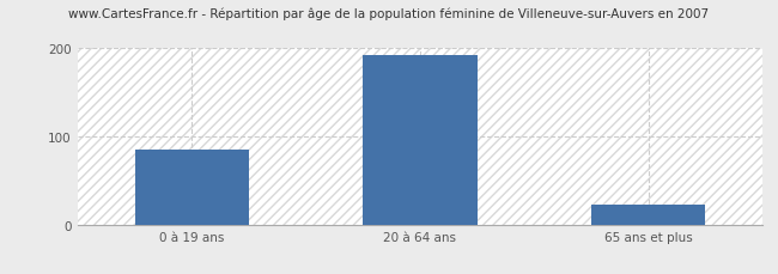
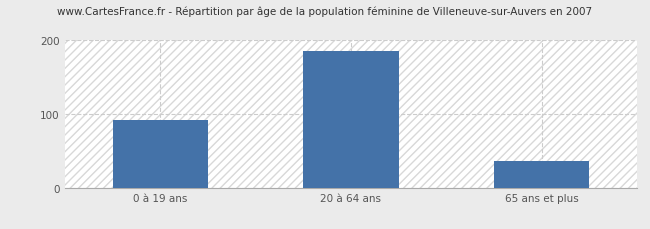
0 à 19 ans: 85 -> 92
20 à 64 ans: 193 -> 186
65 ans et plus: 22 -> 36
